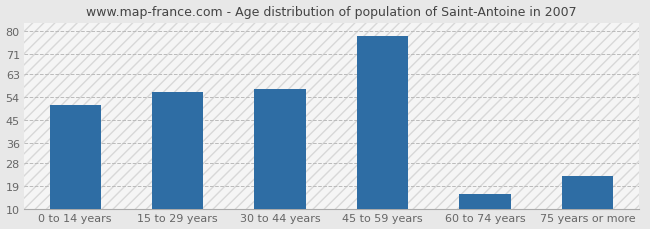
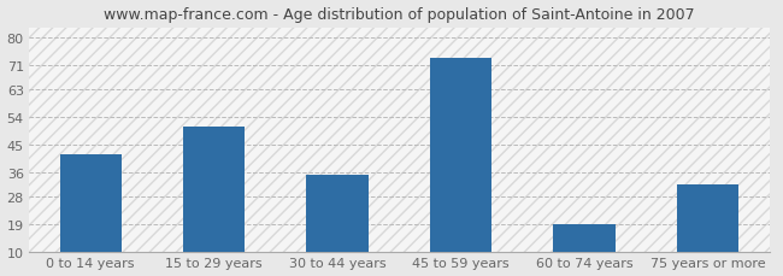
0 to 14 years: 51 -> 42
15 to 29 years: 56 -> 51
30 to 44 years: 57 -> 35
45 to 59 years: 78 -> 73
60 to 74 years: 16 -> 19
75 years or more: 23 -> 32
